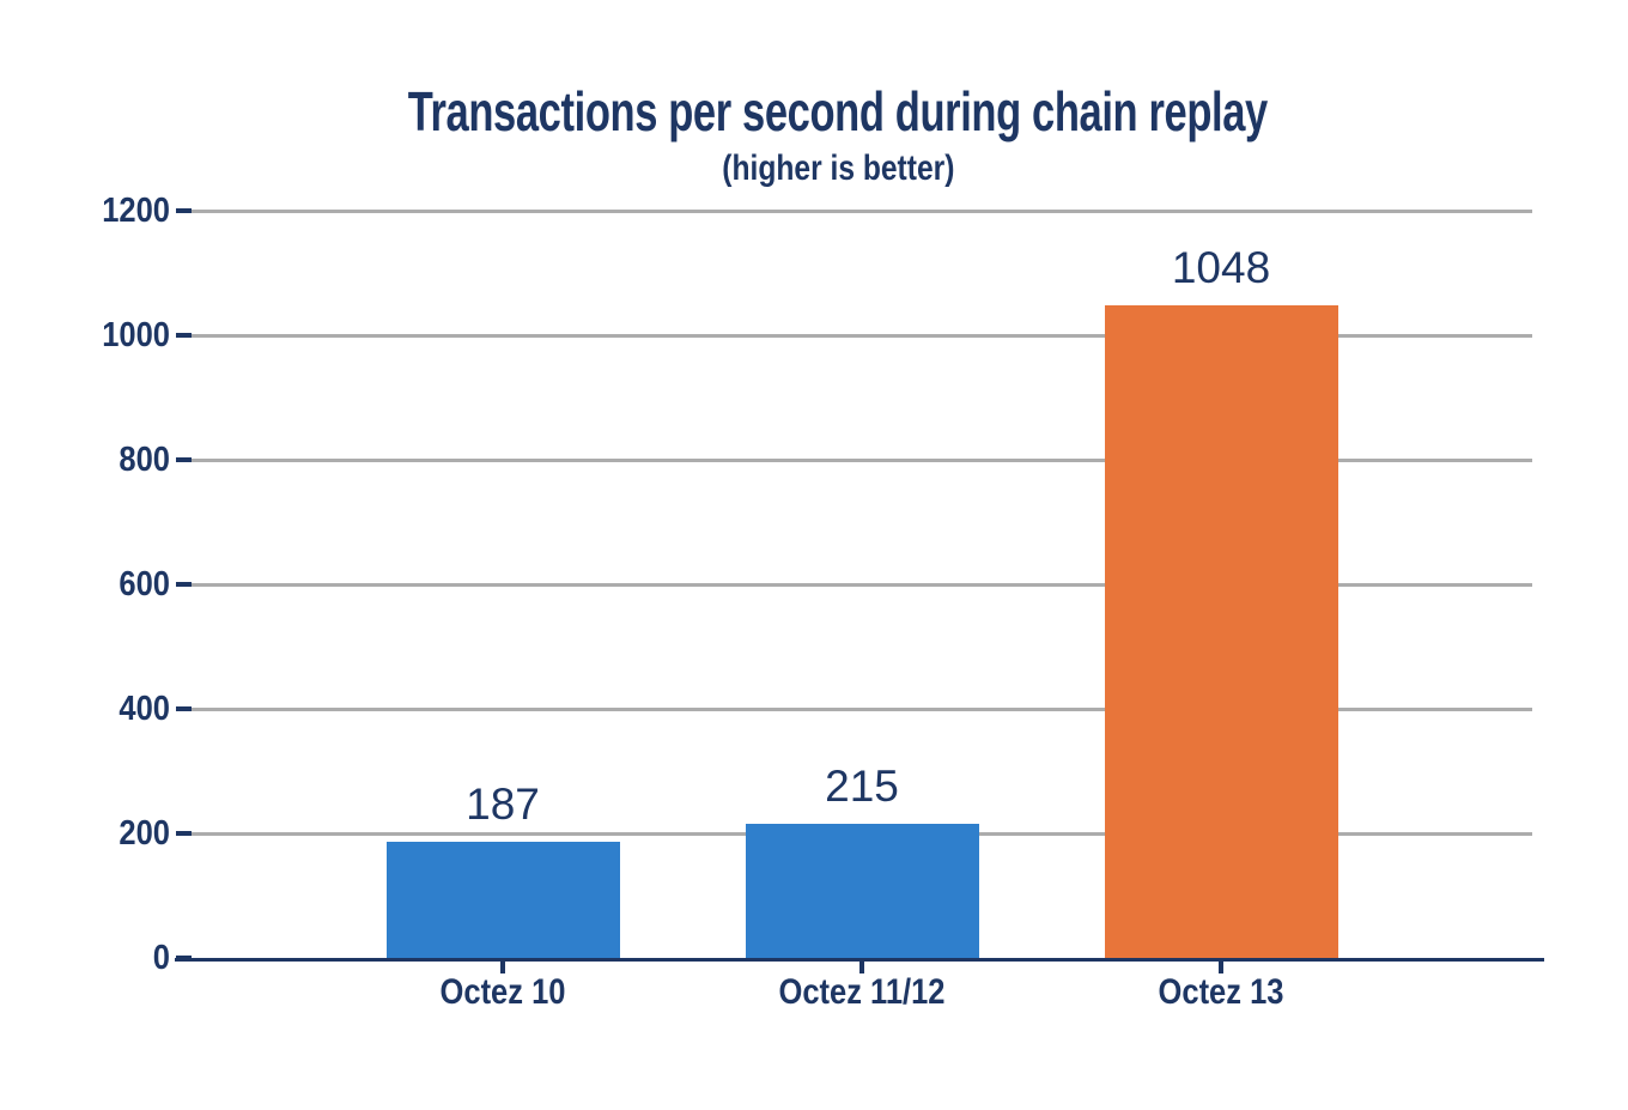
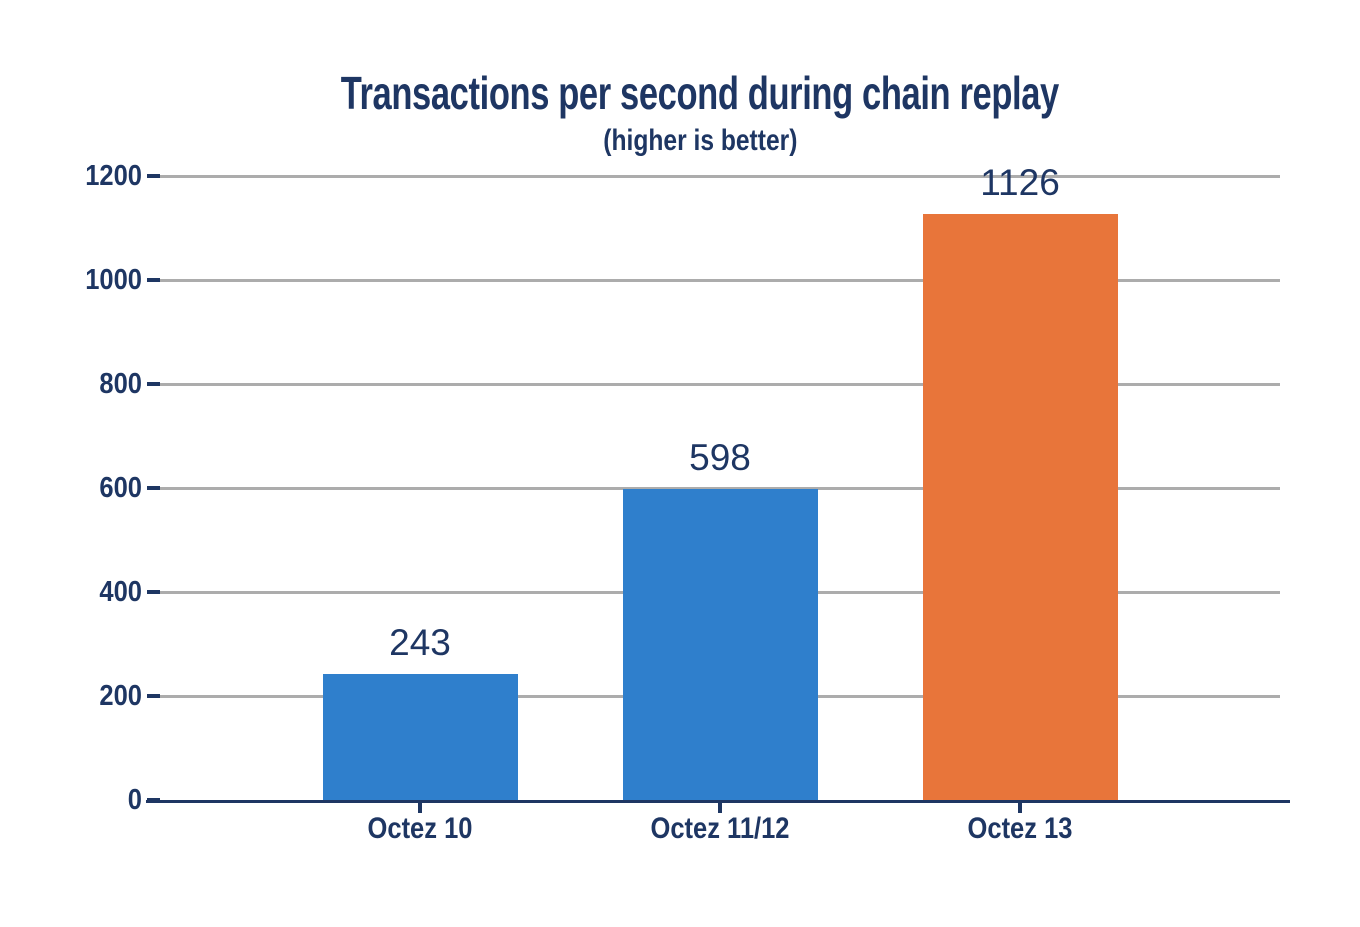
Octez 10: 187 -> 243
Octez 11/12: 215 -> 598
Octez 13: 1048 -> 1126
